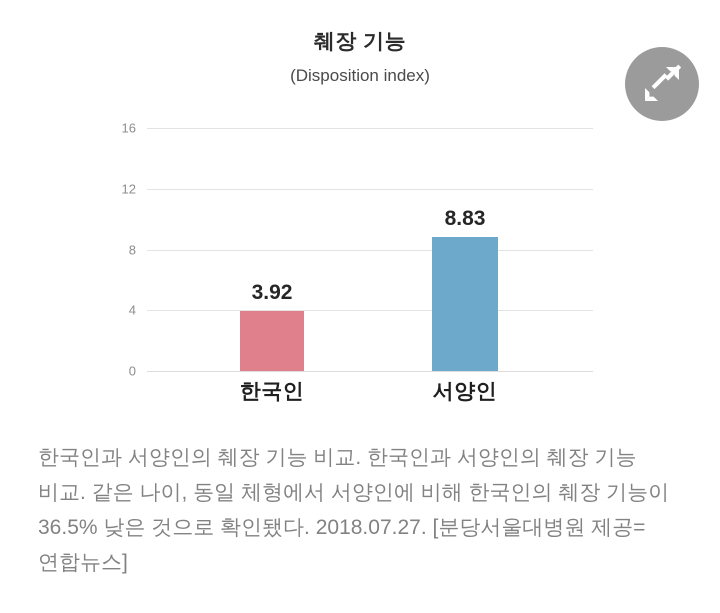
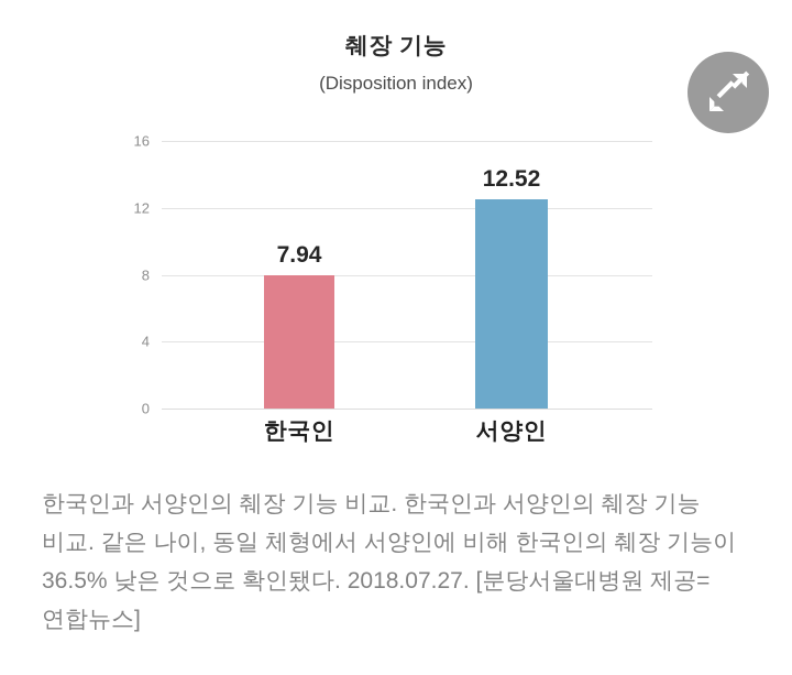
한국인: 3.92 -> 7.94
서양인: 8.83 -> 12.52
